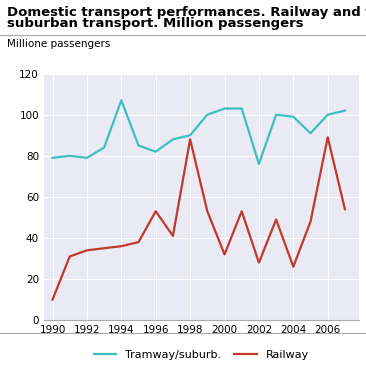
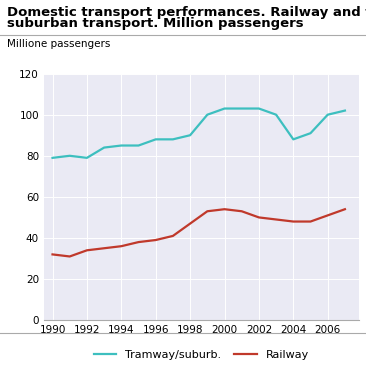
Railway/1990: 10 -> 32
Tramway/suburb./1994: 107 -> 85
Tramway/suburb./1996: 82 -> 88
Railway/1996: 53 -> 39
Railway/1998: 88 -> 47
Railway/2000: 32 -> 54
Tramway/suburb./2002: 76 -> 103
Railway/2002: 28 -> 50
Tramway/suburb./2004: 99 -> 88
Railway/2004: 26 -> 48
Railway/2006: 89 -> 51
